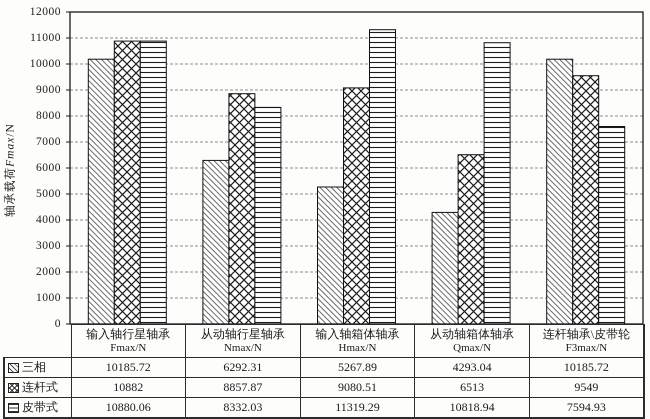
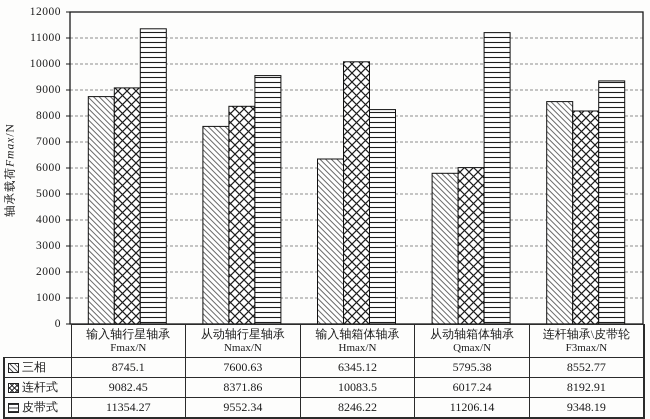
三相/输入轴行星轴承: 10185.72 -> 8745.1
连杆式/输入轴行星轴承: 10882 -> 9082.45
皮带式/输入轴行星轴承: 10880.06 -> 11354.27
三相/从动轴行星轴承: 6292.31 -> 7600.63
连杆式/从动轴行星轴承: 8857.87 -> 8371.86
皮带式/从动轴行星轴承: 8332.03 -> 9552.34
三相/输入轴箱体轴承: 5267.89 -> 6345.12
连杆式/输入轴箱体轴承: 9080.51 -> 10083.5
皮带式/输入轴箱体轴承: 11319.29 -> 8246.22
三相/从动轴箱体轴承: 4293.04 -> 5795.38
连杆式/从动轴箱体轴承: 6513 -> 6017.24
皮带式/从动轴箱体轴承: 10818.94 -> 11206.14
三相/连杆轴承\皮带轮: 10185.72 -> 8552.77
连杆式/连杆轴承\皮带轮: 9549 -> 8192.91
皮带式/连杆轴承\皮带轮: 7594.93 -> 9348.19
